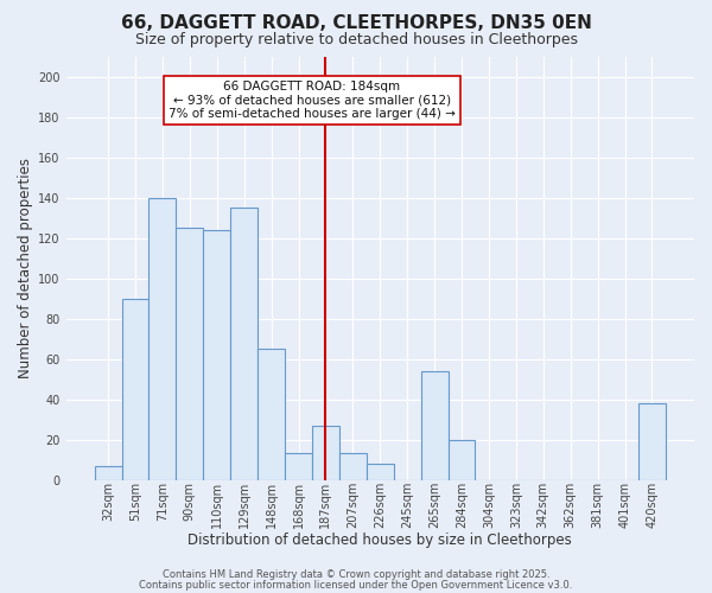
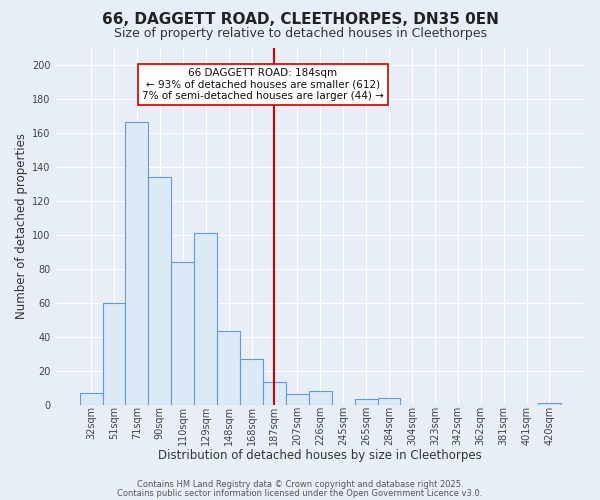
51sqm: 90 -> 60
71sqm: 140 -> 166
90sqm: 125 -> 134
110sqm: 124 -> 84
129sqm: 135 -> 101
148sqm: 65 -> 43
168sqm: 13 -> 27
187sqm: 27 -> 13
207sqm: 13 -> 6
265sqm: 54 -> 3
284sqm: 20 -> 4
420sqm: 38 -> 1
